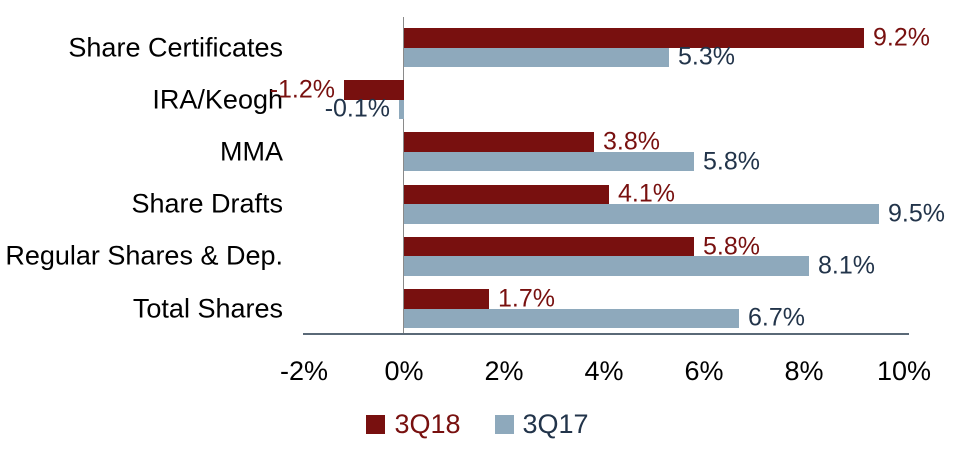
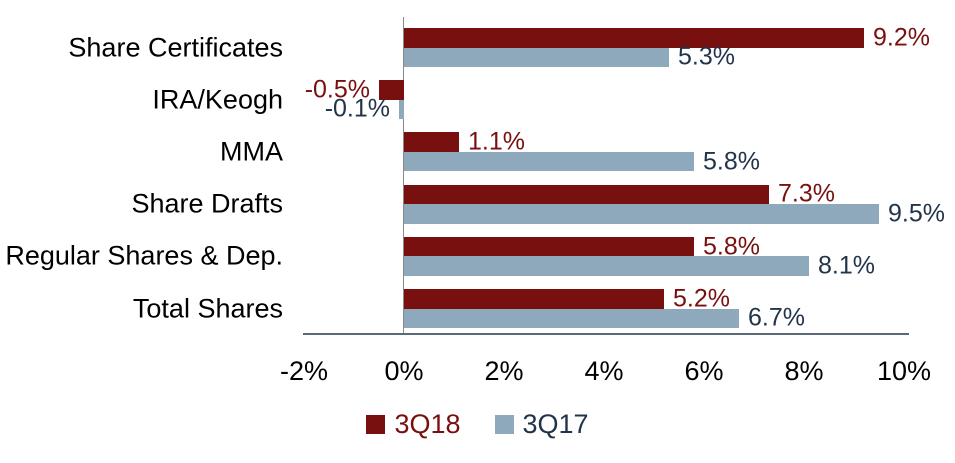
3Q18/IRA/Keogh: -1.2% -> -0.5%
3Q18/MMA: 3.8% -> 1.1%
3Q18/Share Drafts: 4.1% -> 7.3%
3Q18/Total Shares: 1.7% -> 5.2%
